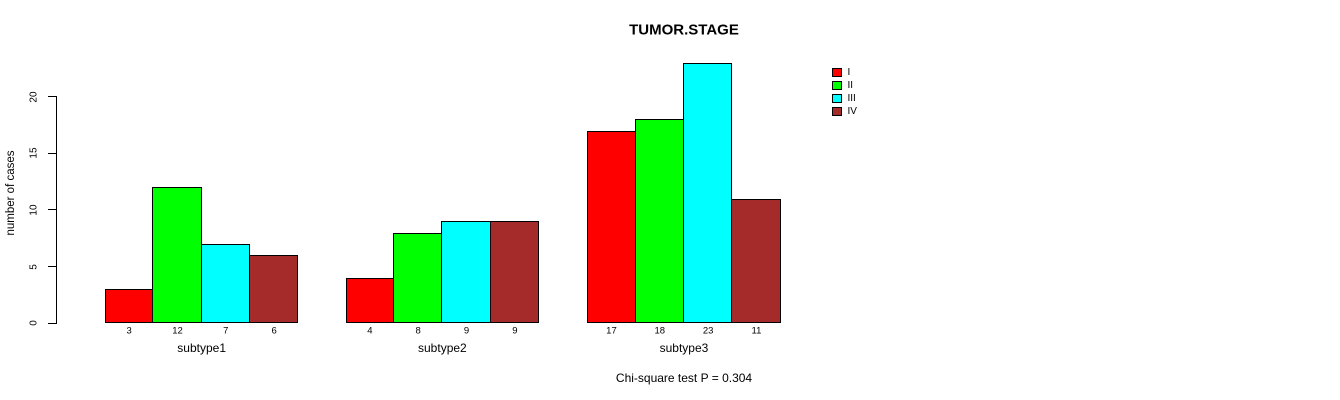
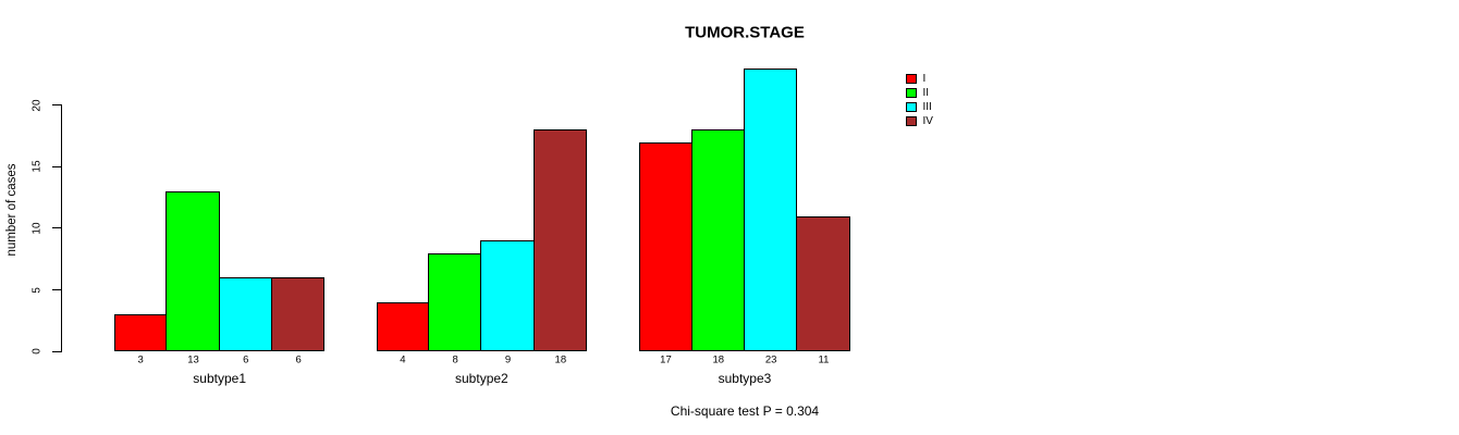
II/subtype1: 12 -> 13
III/subtype1: 7 -> 6
IV/subtype2: 9 -> 18
